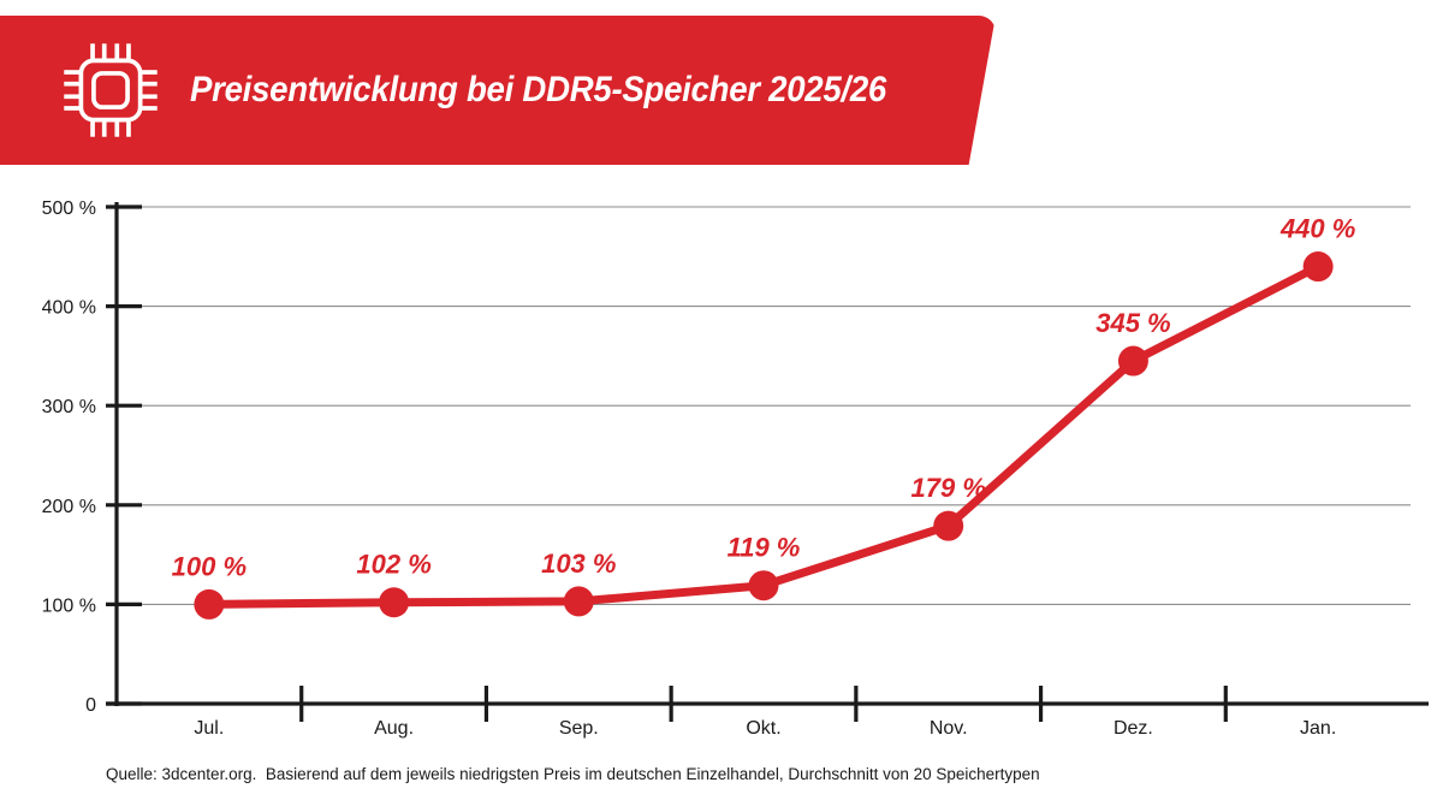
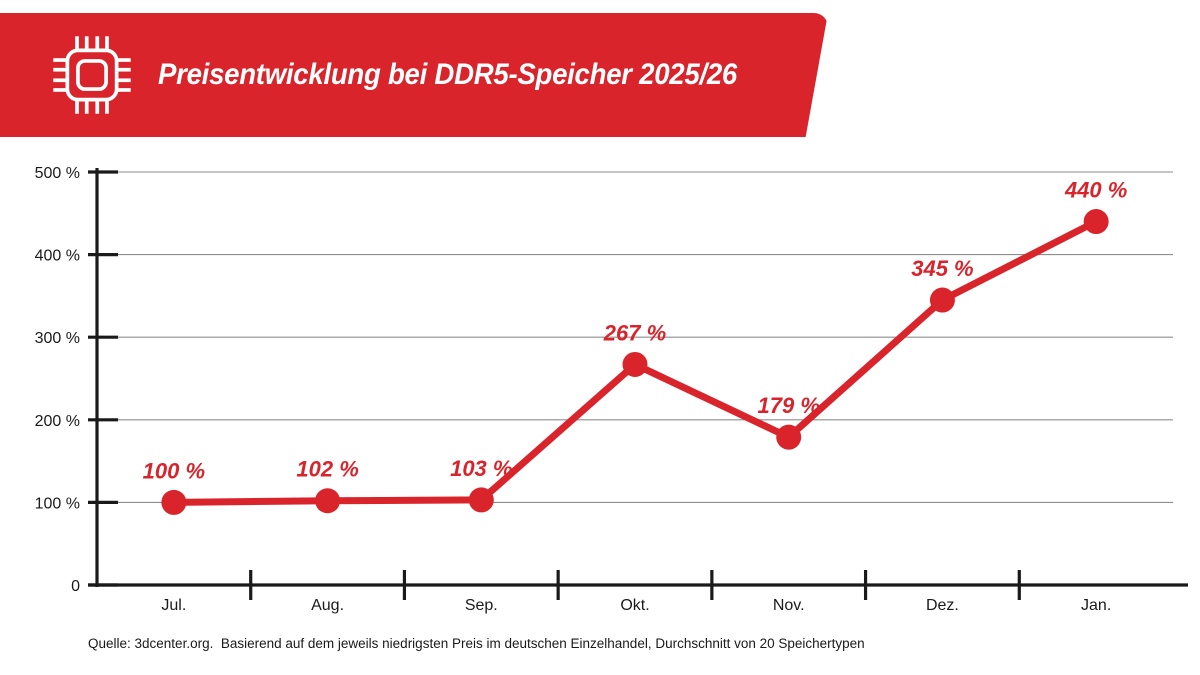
Okt.: 119 -> 267
